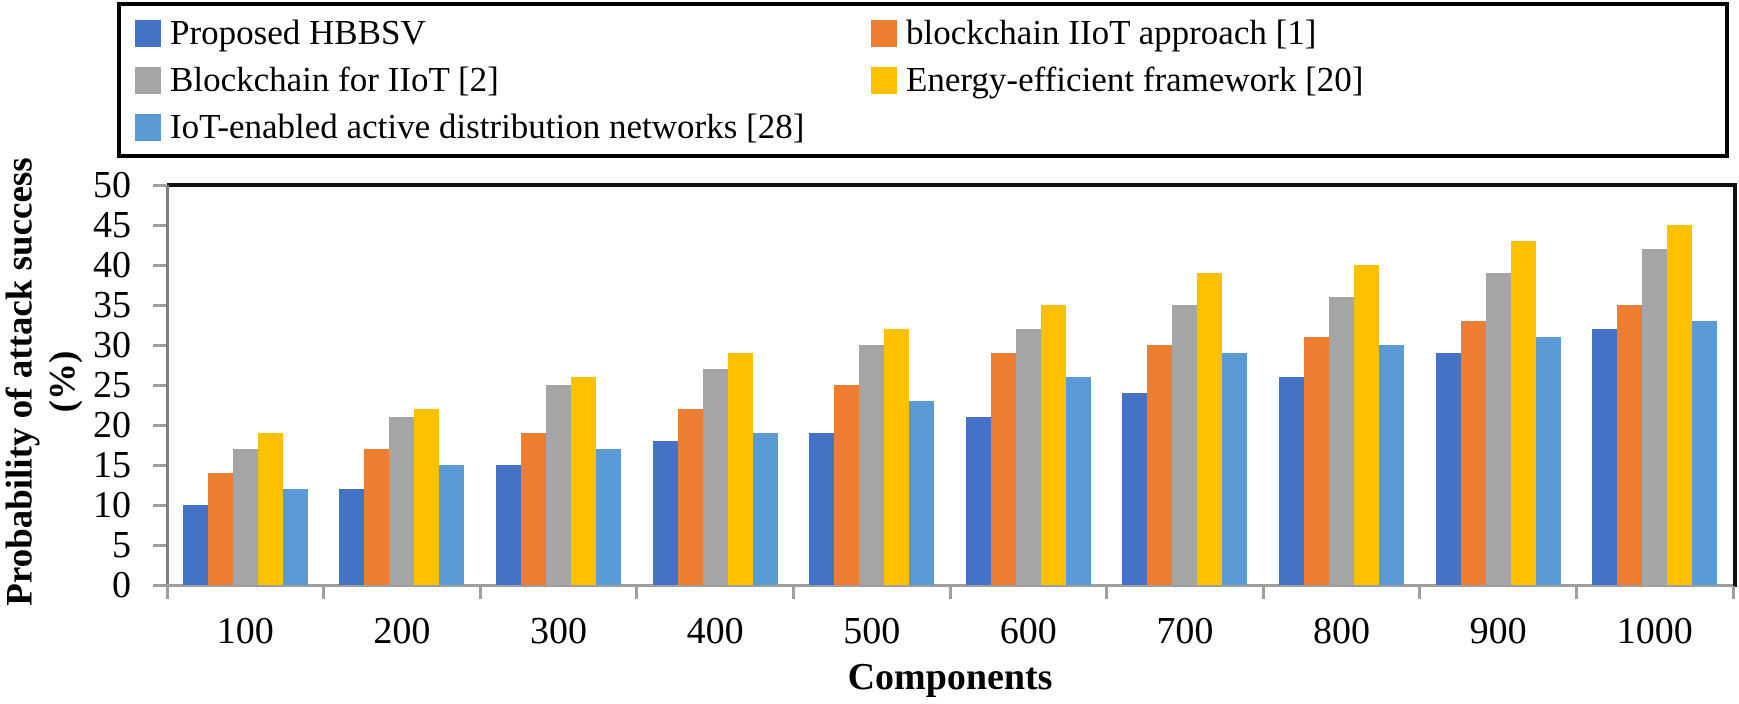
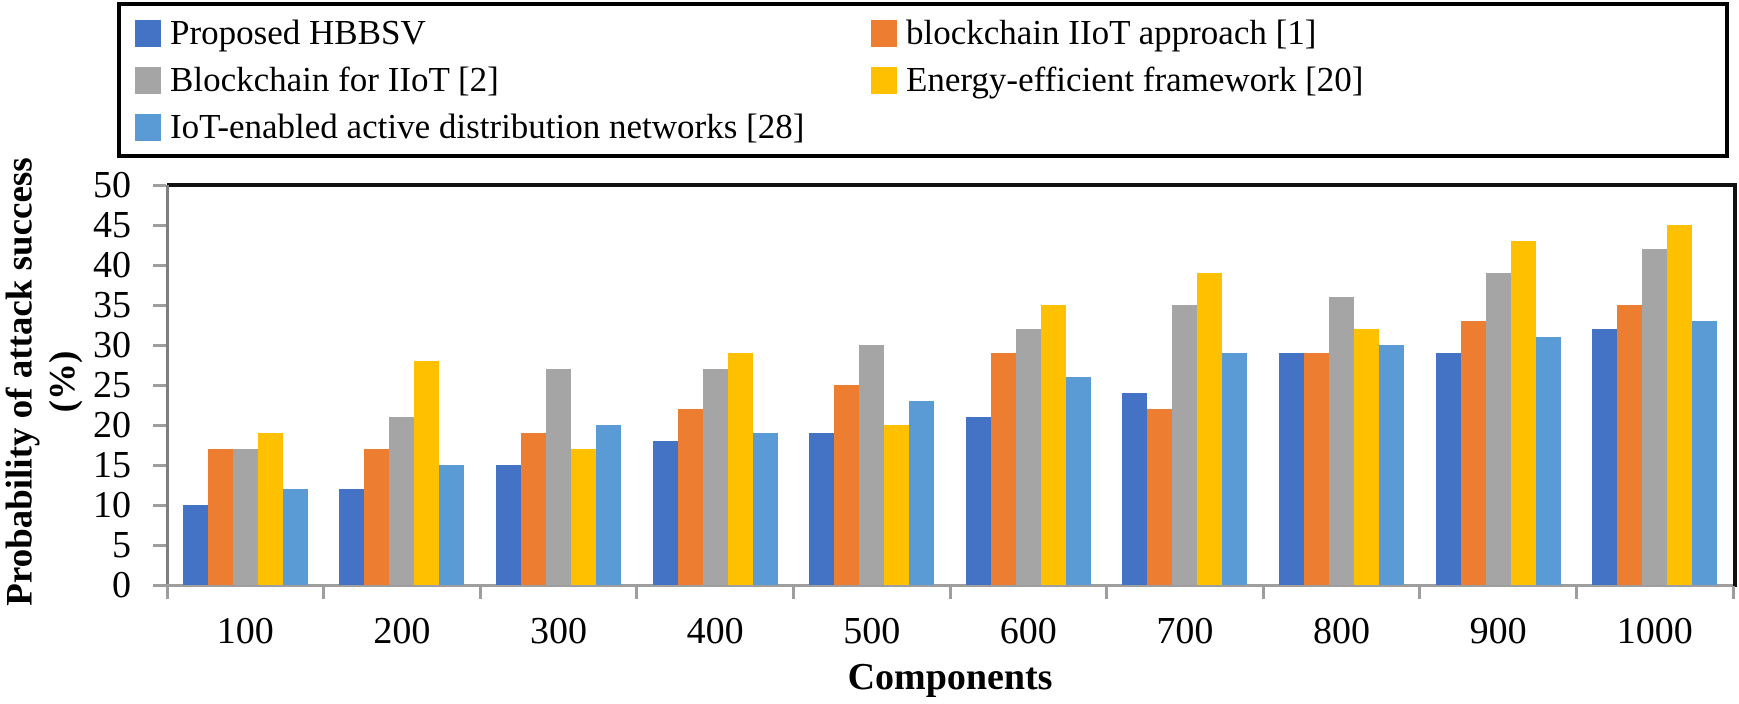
blockchain IIoT approach [1]/100: 14 -> 17
Energy-efficient framework [20]/200: 22 -> 28
Blockchain for IIoT [2]/300: 25 -> 27
Energy-efficient framework [20]/300: 26 -> 17
IoT-enabled active distribution networks [28]/300: 17 -> 20
Energy-efficient framework [20]/500: 32 -> 20
blockchain IIoT approach [1]/700: 30 -> 22
Proposed HBBSV/800: 26 -> 29
blockchain IIoT approach [1]/800: 31 -> 29
Energy-efficient framework [20]/800: 40 -> 32
